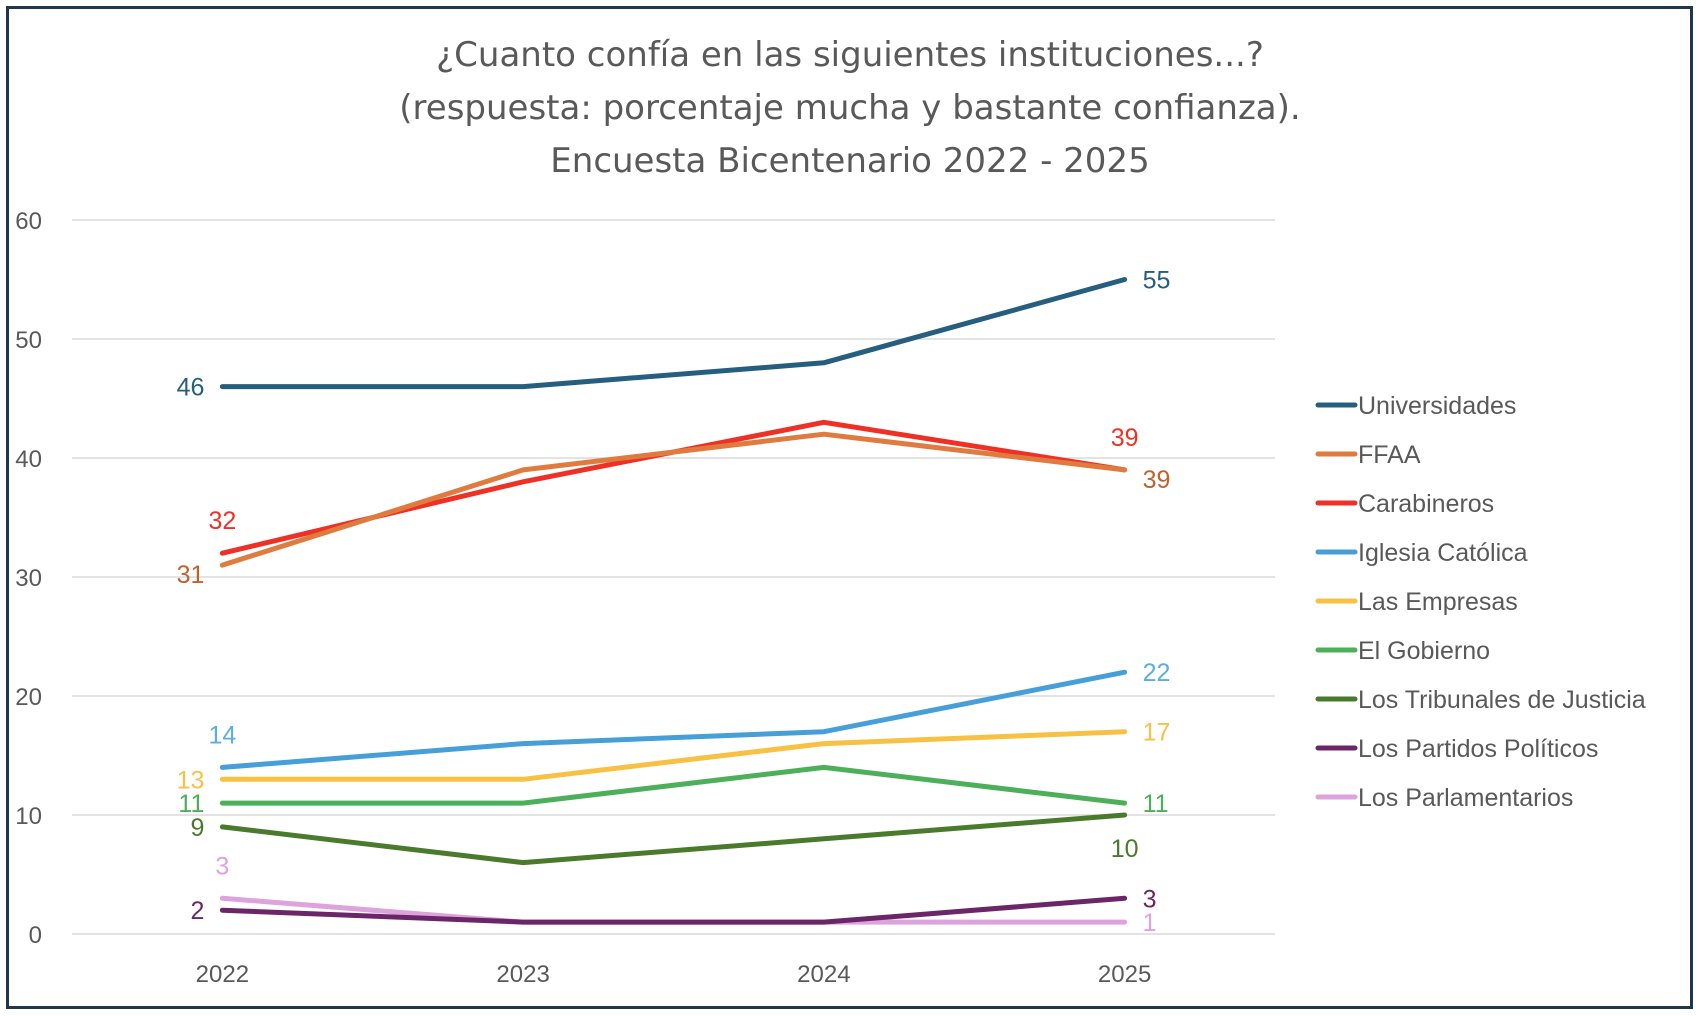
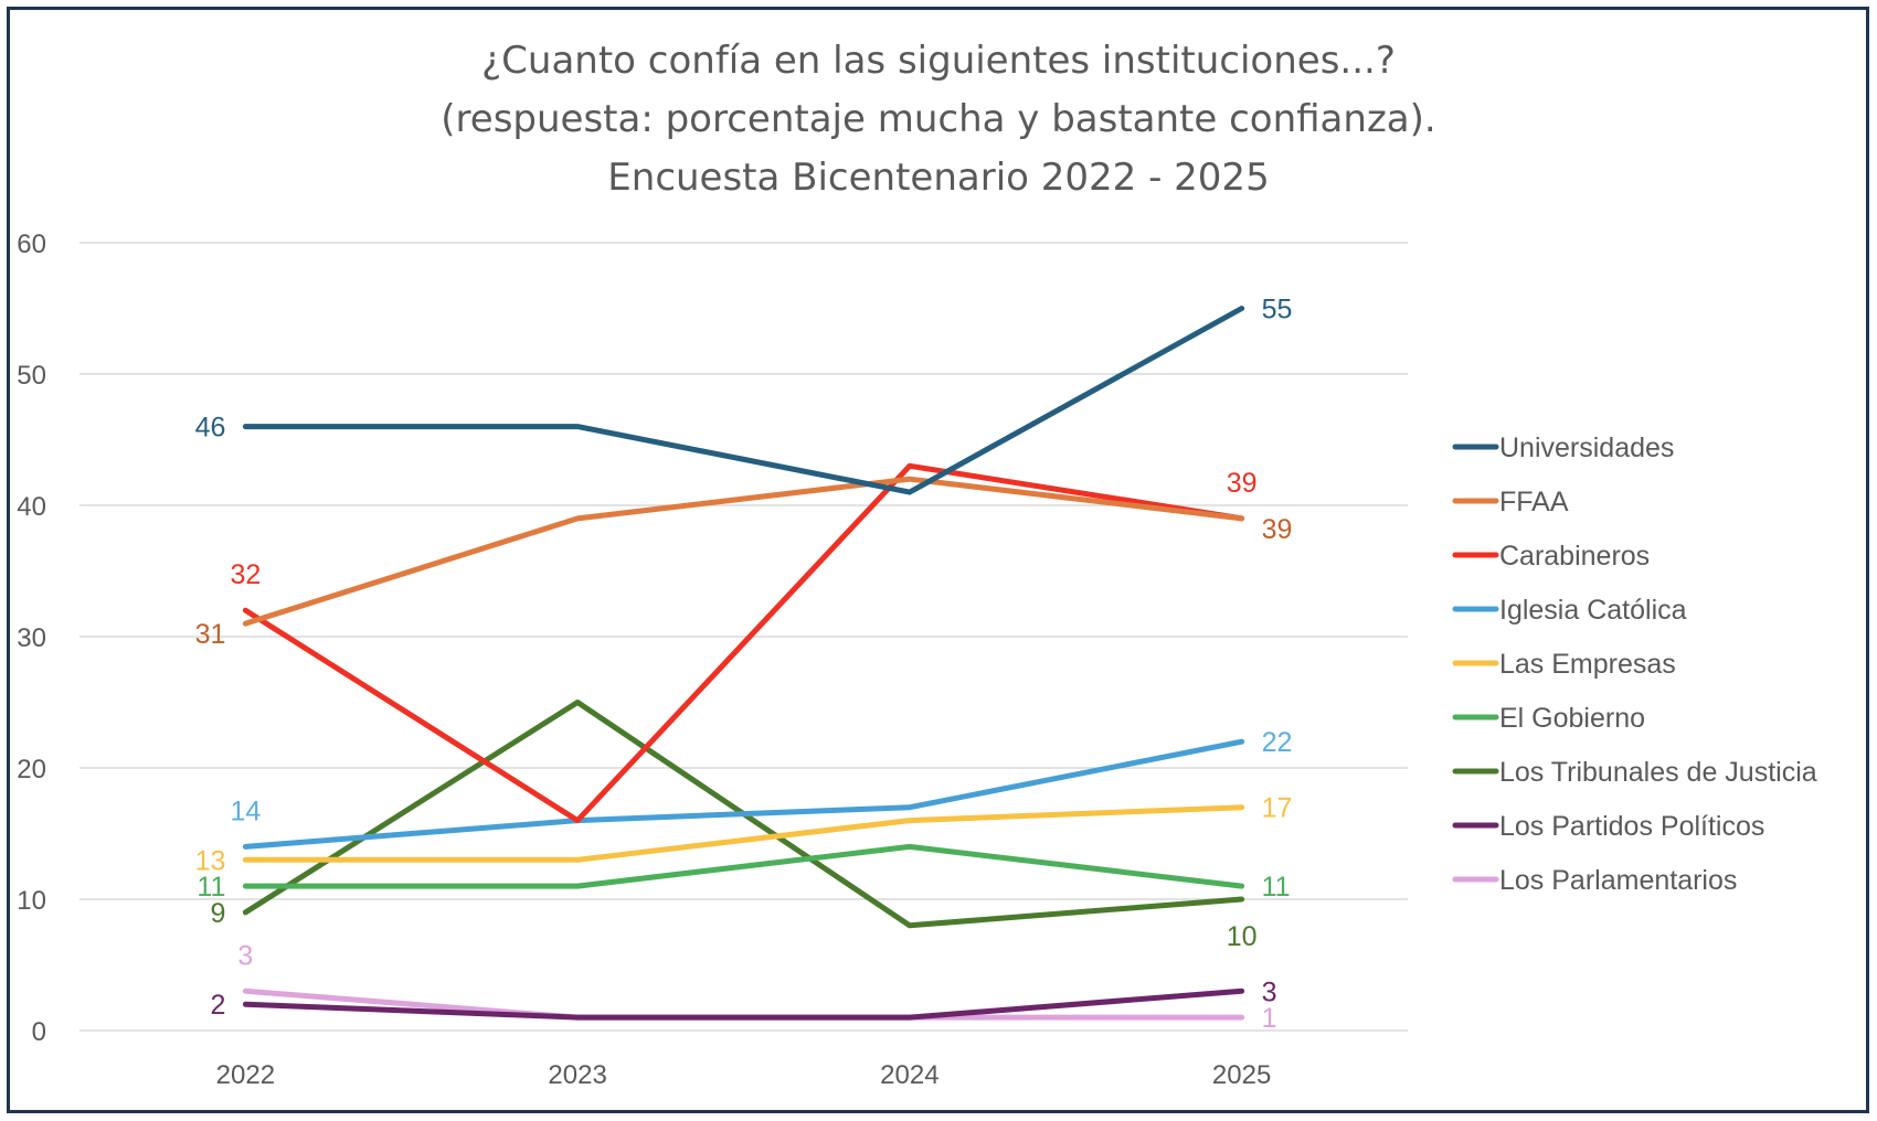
Carabineros/2023: 38 -> 16
Los Tribunales de Justicia/2023: 6 -> 25
Universidades/2024: 48 -> 41
